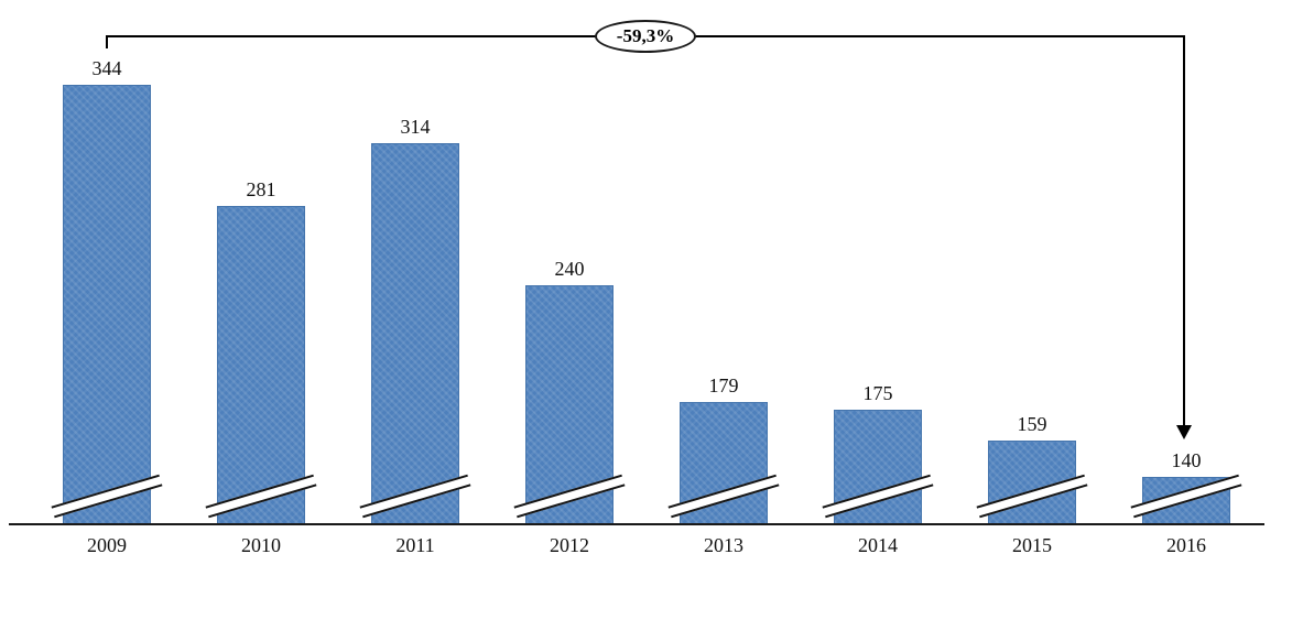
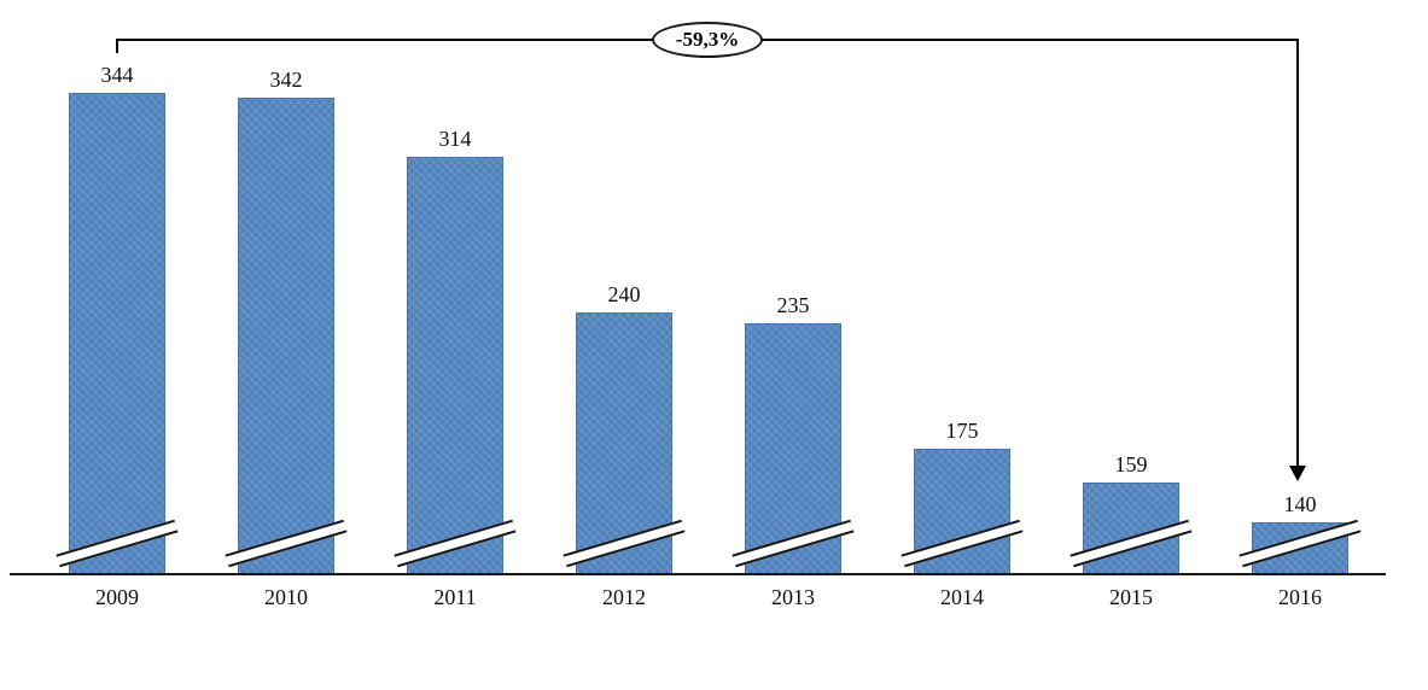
2010: 281 -> 342
2013: 179 -> 235
